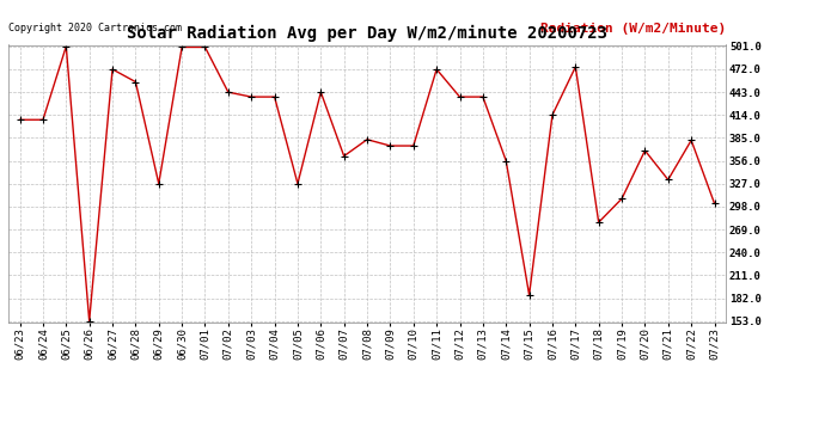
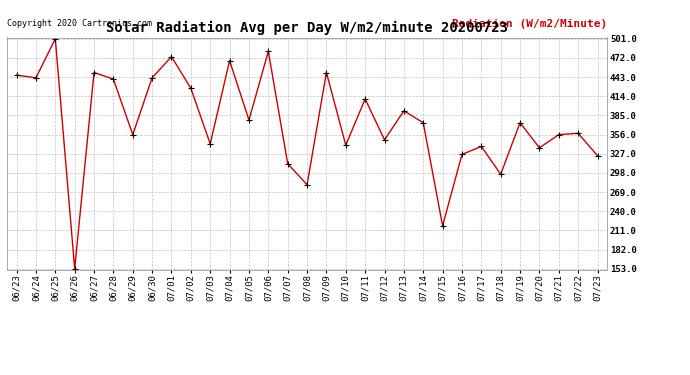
06/23: 408 -> 446
06/24: 408 -> 442
06/27: 472 -> 450
06/28: 456 -> 440
06/29: 327 -> 356
06/30: 500 -> 442
07/01: 500 -> 474
07/02: 443 -> 426
07/03: 437 -> 342
07/04: 437 -> 468
07/05: 327 -> 378
07/06: 443 -> 482
07/07: 362 -> 312
07/08: 383 -> 280
07/09: 375 -> 450
07/10: 375 -> 340
07/11: 472 -> 410
07/12: 437 -> 348
07/13: 437 -> 392
07/14: 356 -> 374
07/15: 186 -> 218
07/16: 414 -> 326
07/17: 475 -> 338
07/18: 278 -> 296
07/19: 308 -> 374
07/20: 369 -> 336
07/21: 332 -> 356
07/22: 382 -> 358
07/23: 302 -> 324
